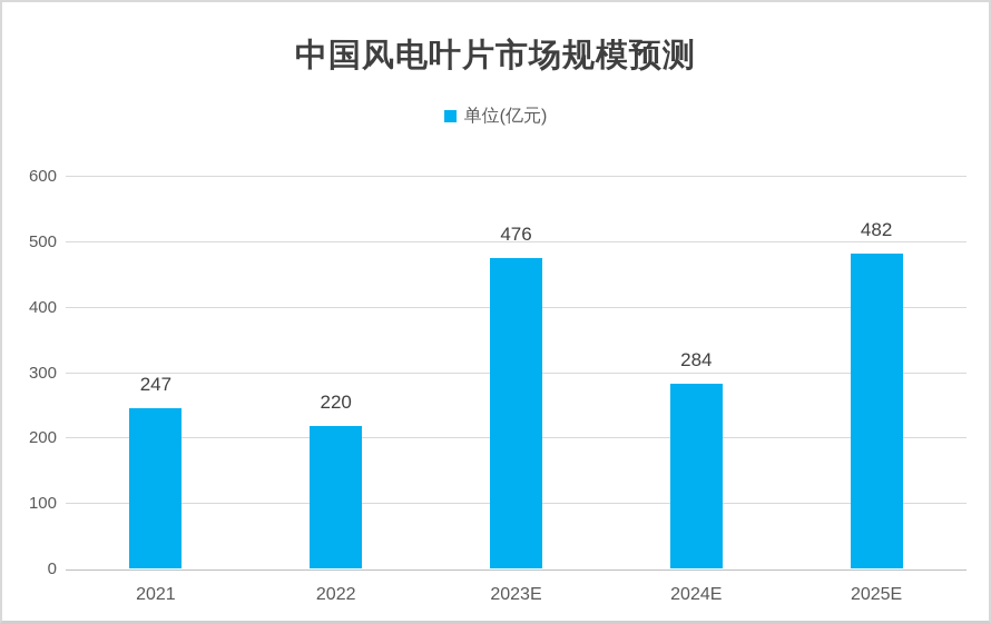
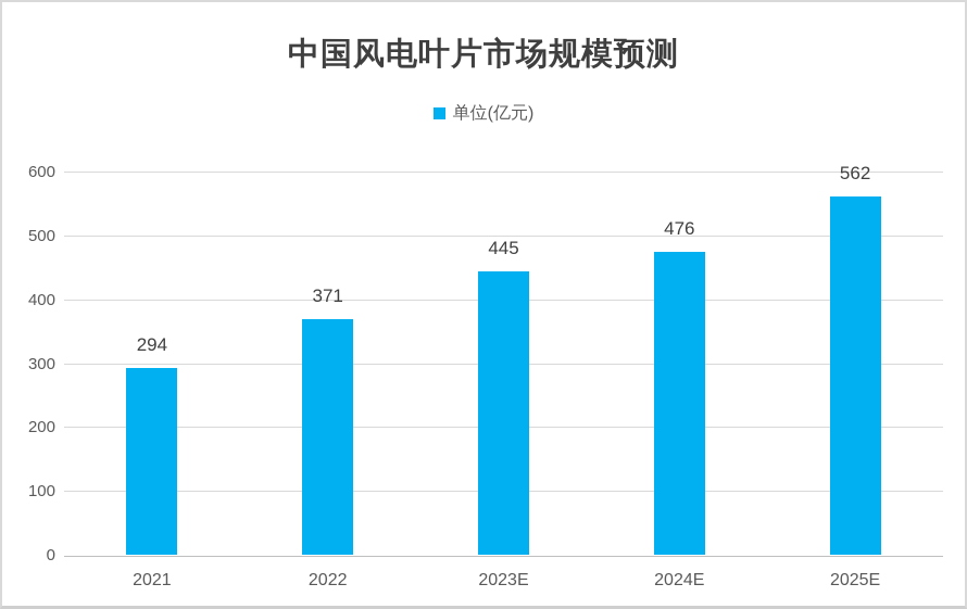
2021: 247 -> 294
2022: 220 -> 371
2023E: 476 -> 445
2024E: 284 -> 476
2025E: 482 -> 562
